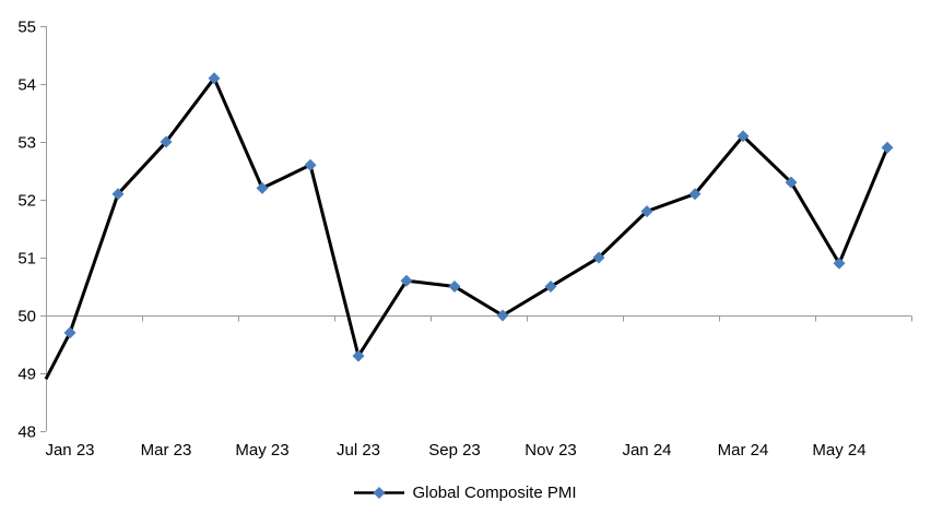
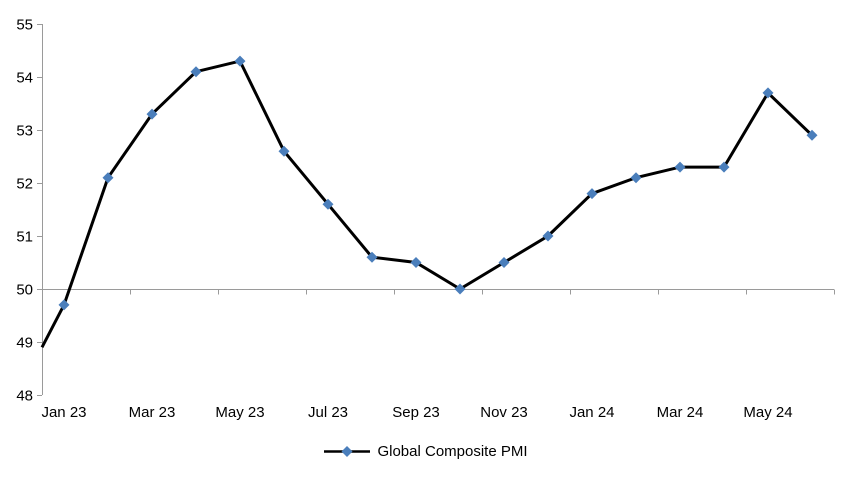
Mar 23: 53.0 -> 53.3
May 23: 52.2 -> 54.3
Jul 23: 49.3 -> 51.6
Mar 24: 53.1 -> 52.3
May 24: 50.9 -> 53.7
